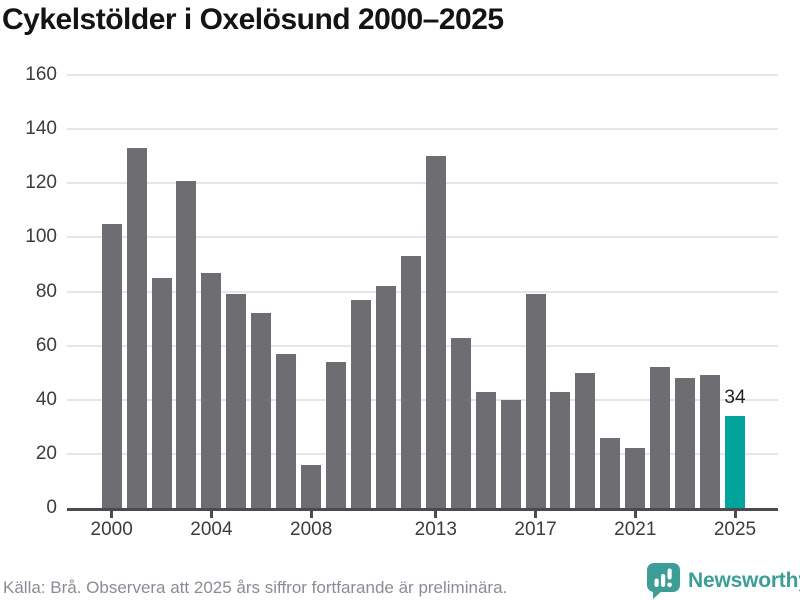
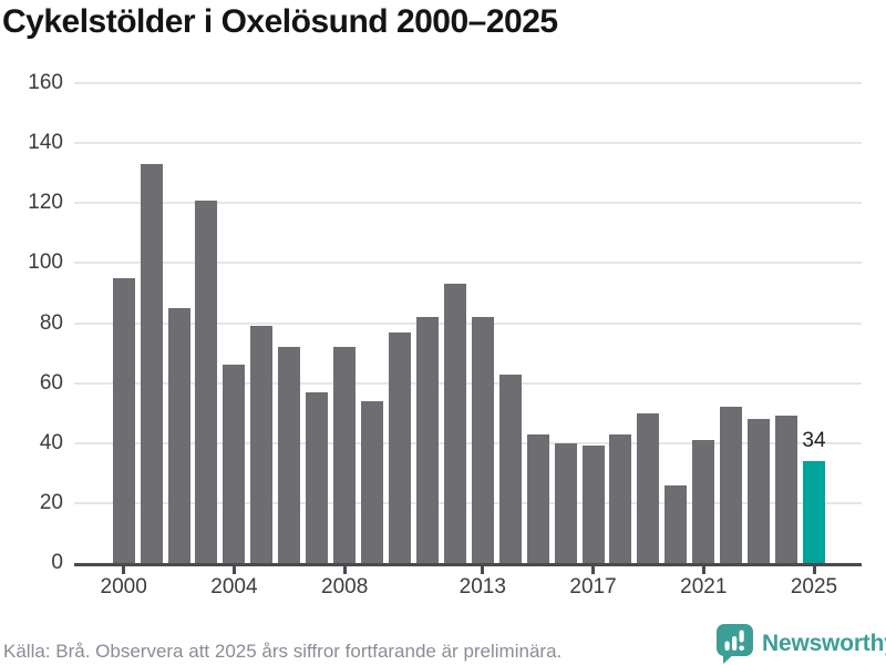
2000: 105 -> 95
2004: 87 -> 66
2008: 16 -> 72
2013: 130 -> 82
2017: 79 -> 39
2021: 22 -> 41
